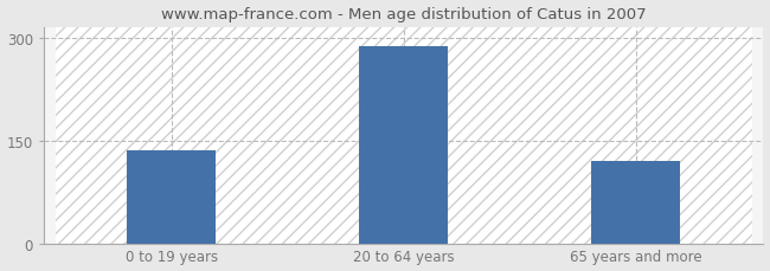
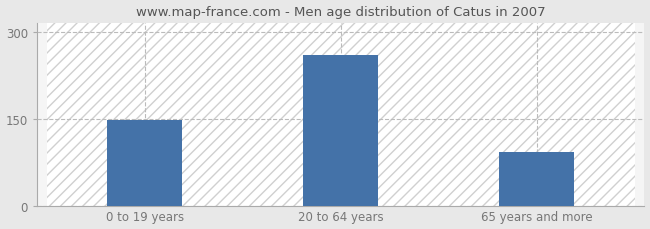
0 to 19 years: 136 -> 148
20 to 64 years: 287 -> 260
65 years and more: 120 -> 92
